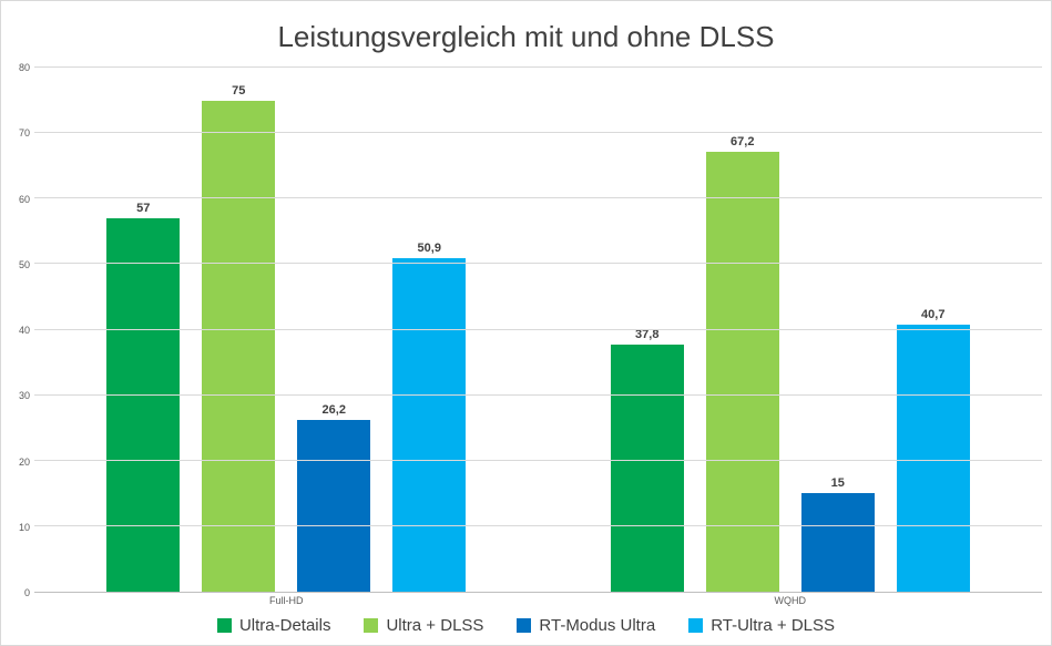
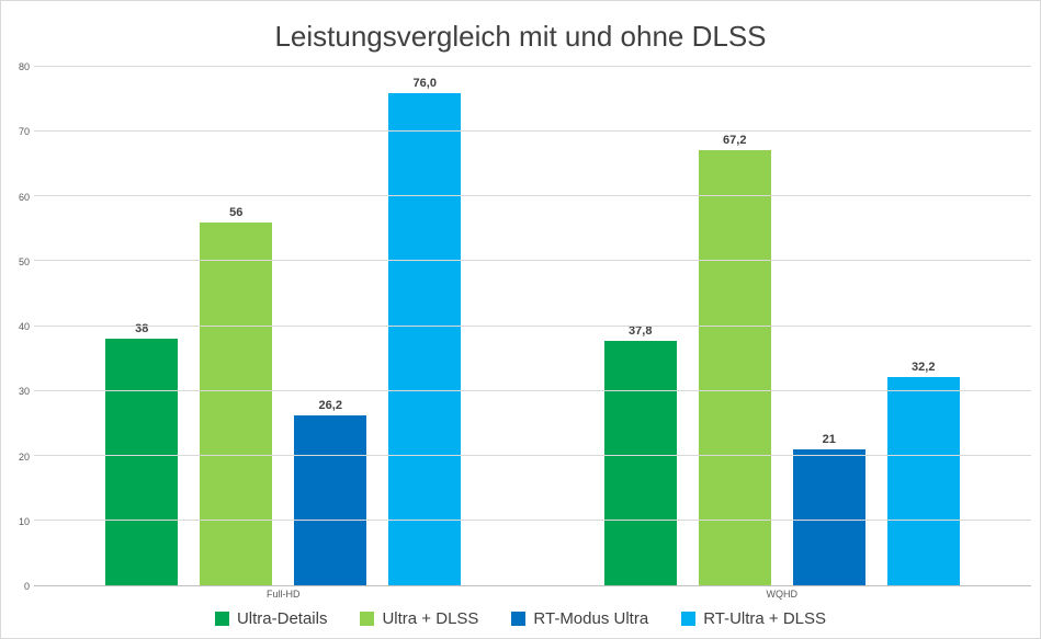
Ultra-Details/Full-HD: 57 -> 38
Ultra + DLSS/Full-HD: 75 -> 56
RT-Ultra + DLSS/Full-HD: 50,9 -> 76,0
RT-Modus Ultra/WQHD: 15 -> 21
RT-Ultra + DLSS/WQHD: 40,7 -> 32,2
